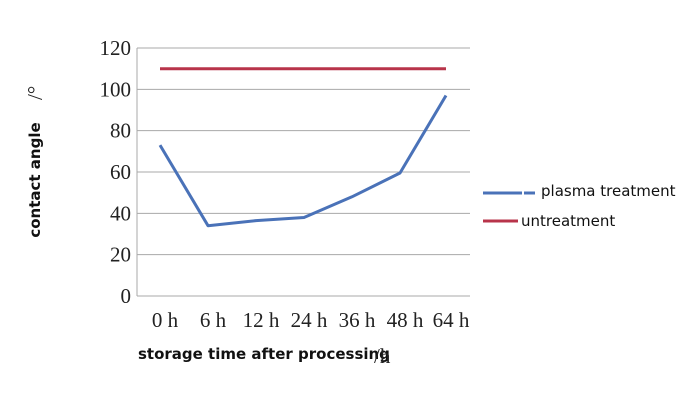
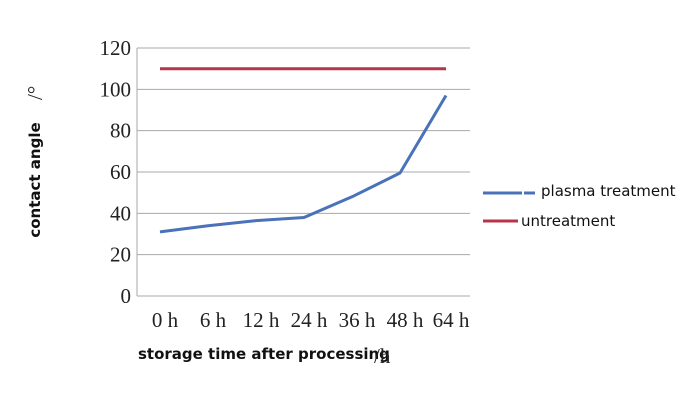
plasma treatment/0 h: 73 -> 31
